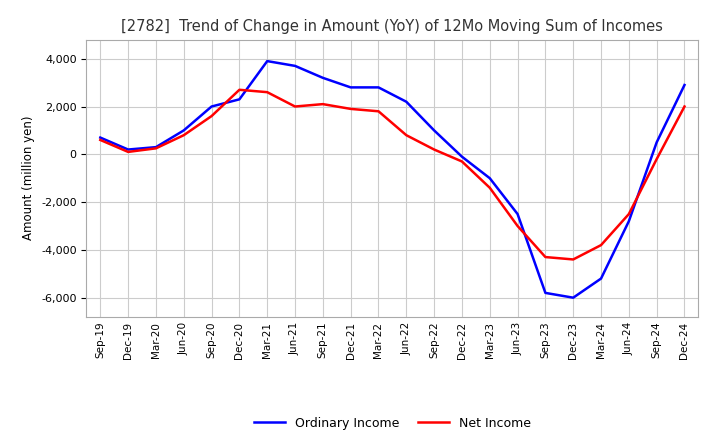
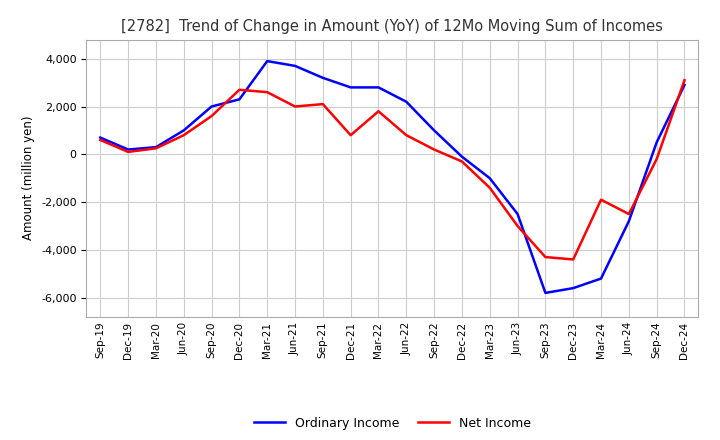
Net Income/Dec-21: 1,900 -> 800
Ordinary Income/Dec-23: -6,000 -> -5,600
Net Income/Mar-24: -3,800 -> -1,900
Net Income/Dec-24: 2,000 -> 3,100
